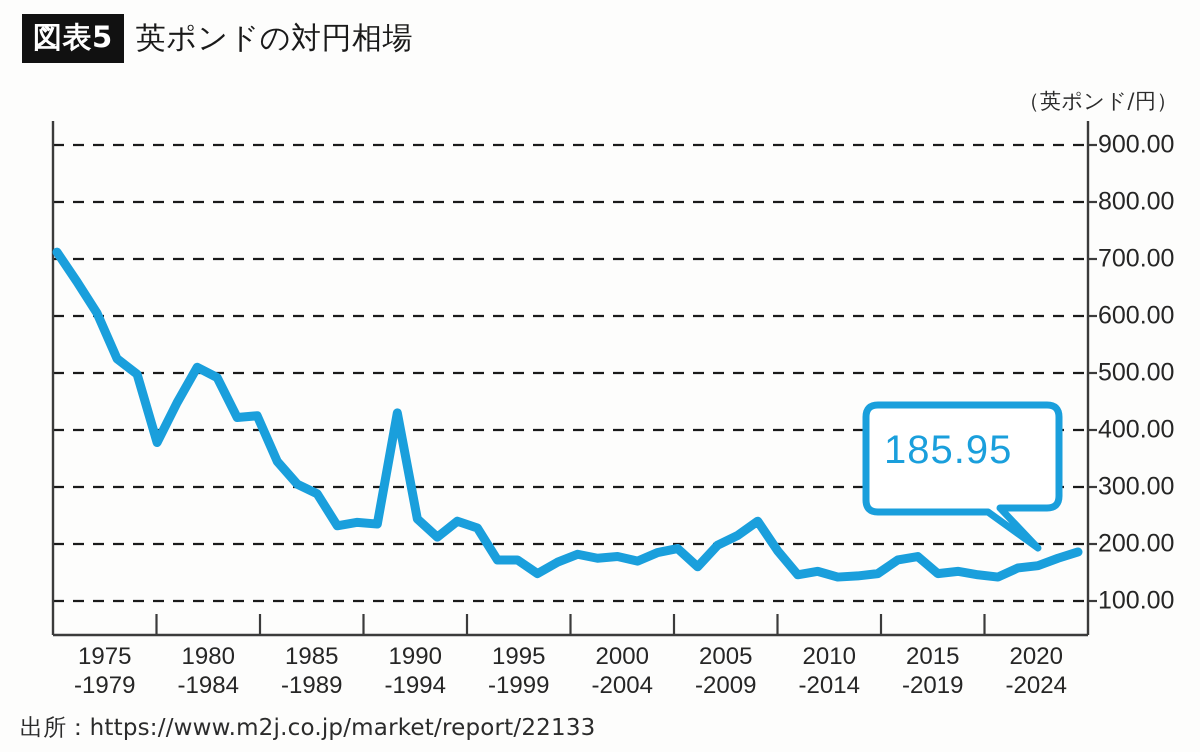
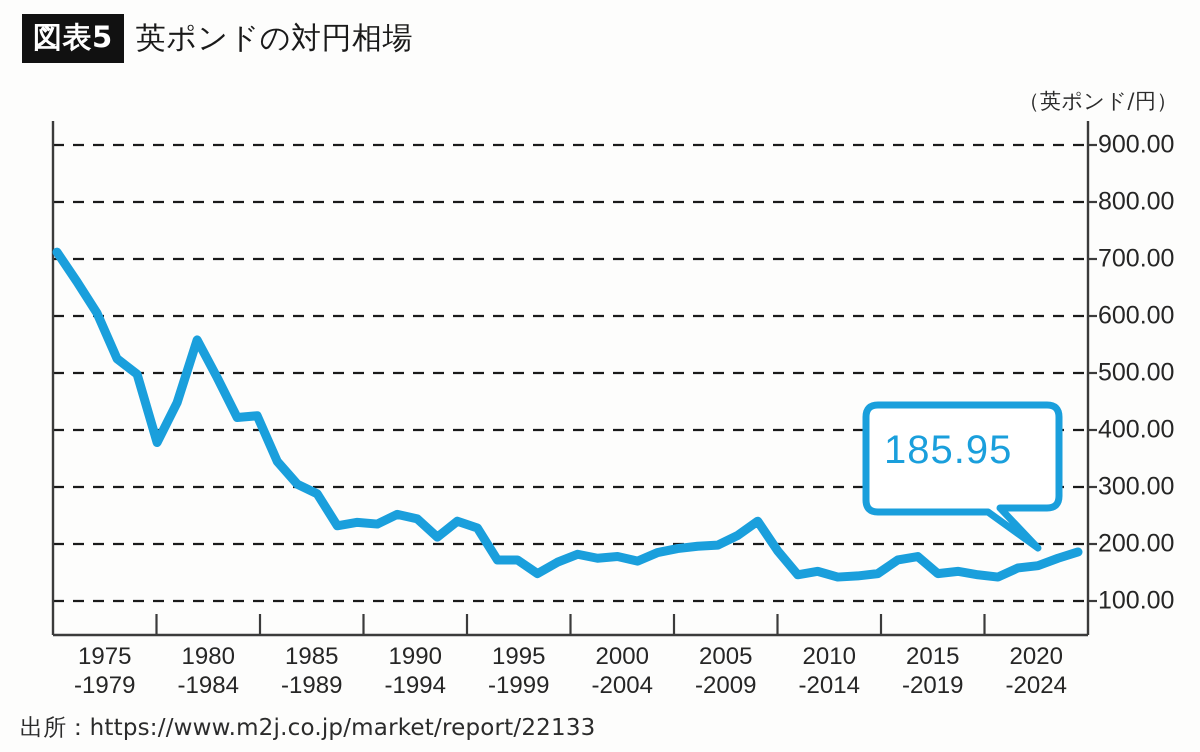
1980: 510 -> 560
1990: 430 -> 250
2005: 160 -> 200
